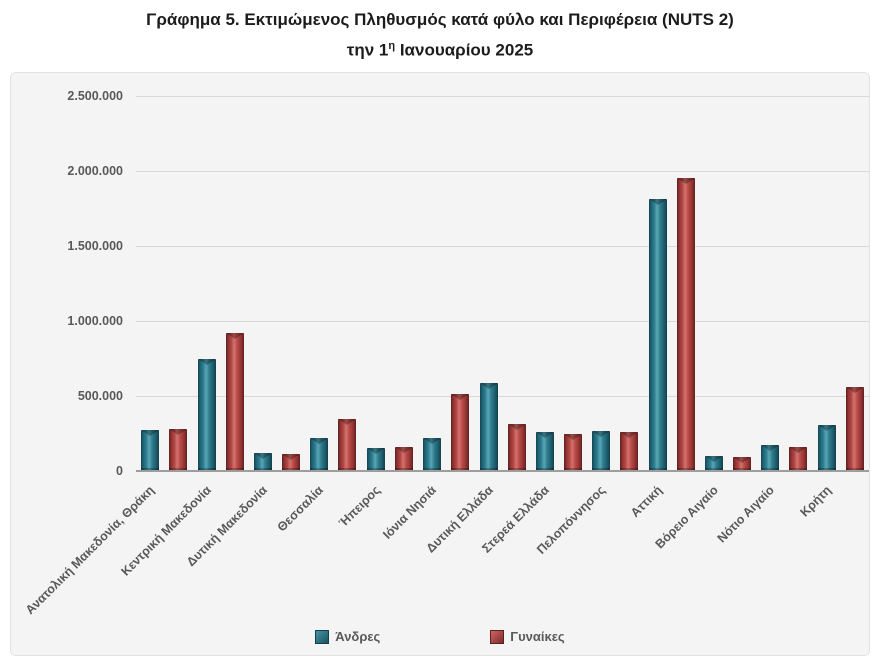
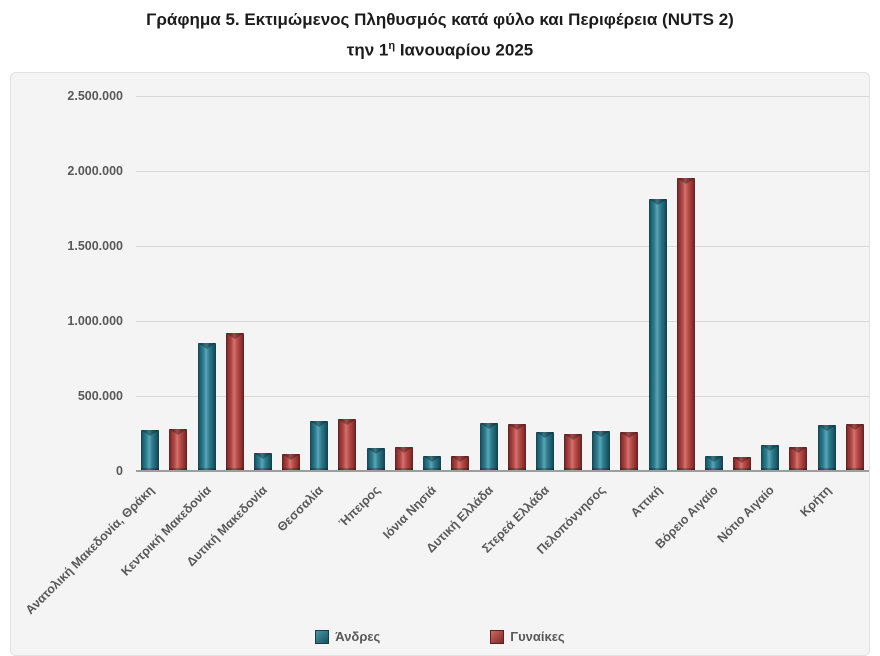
Άνδρες/Κεντρική Μακεδονία: 750000 -> 860000
Άνδρες/Θεσσαλία: 220000 -> 330000
Άνδρες/Ιόνια Νησιά: 220000 -> 100000
Γυναίκες/Ιόνια Νησιά: 510000 -> 100000
Άνδρες/Δυτική Ελλάδα: 590000 -> 320000
Γυναίκες/Κρήτη: 560000 -> 320000
